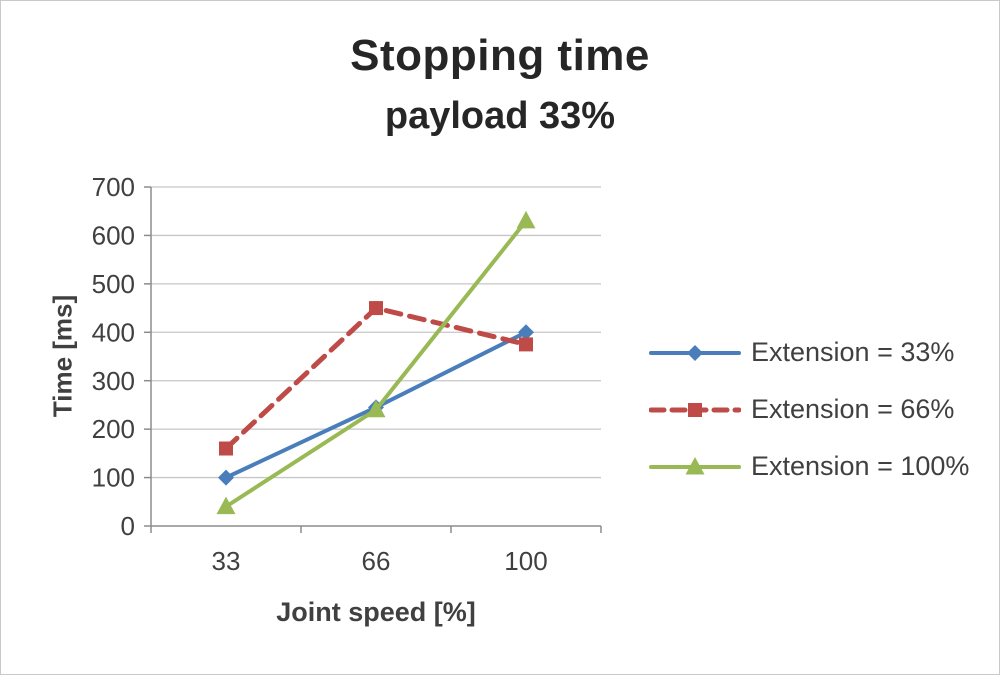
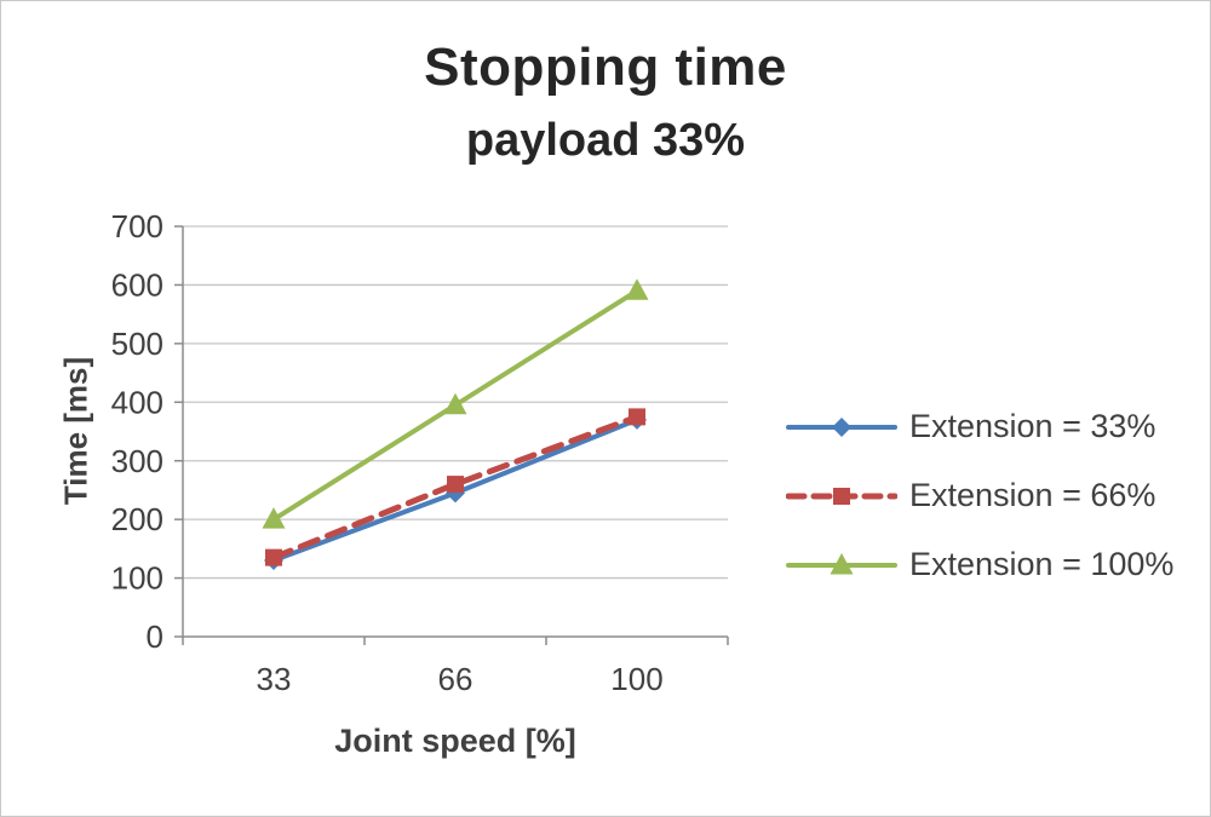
Extension = 33%/33: 100 -> 130
Extension = 66%/33: 160 -> 140
Extension = 100%/33: 40 -> 200
Extension = 66%/66: 450 -> 260
Extension = 100%/66: 240 -> 400
Extension = 33%/100: 400 -> 370
Extension = 100%/100: 630 -> 590
